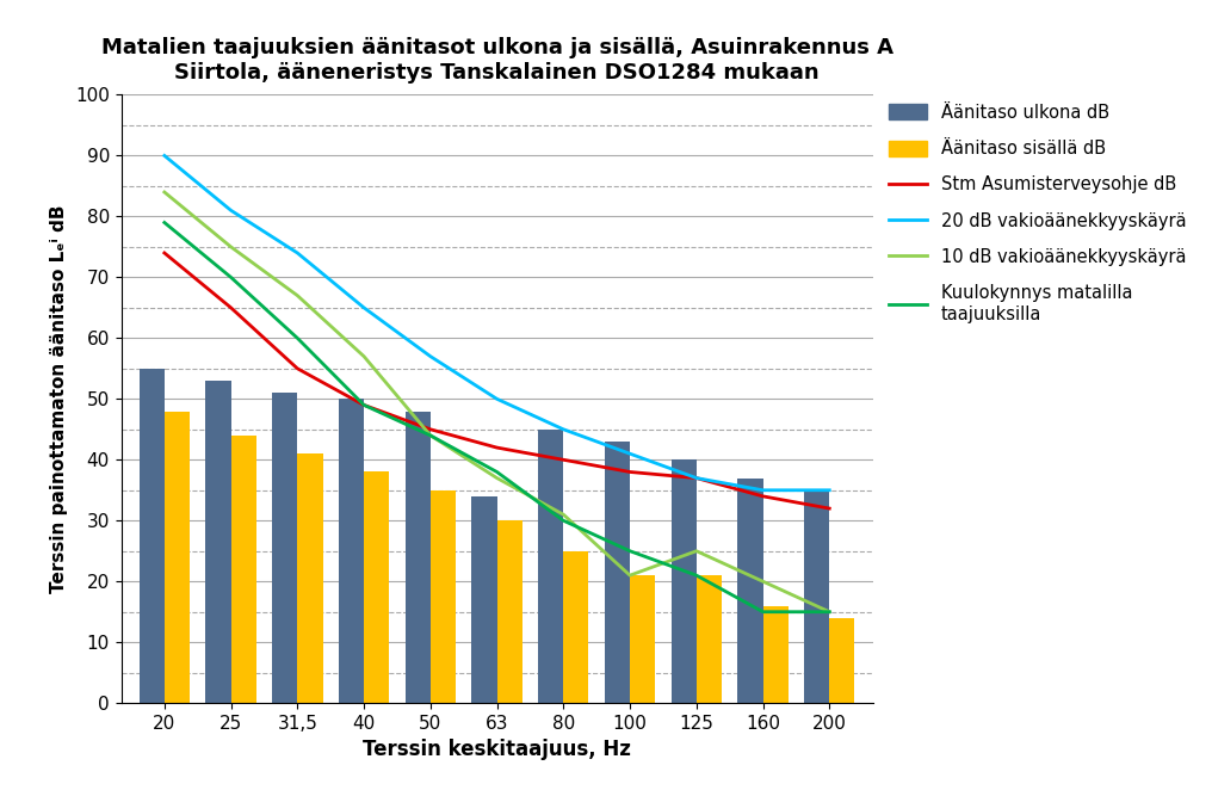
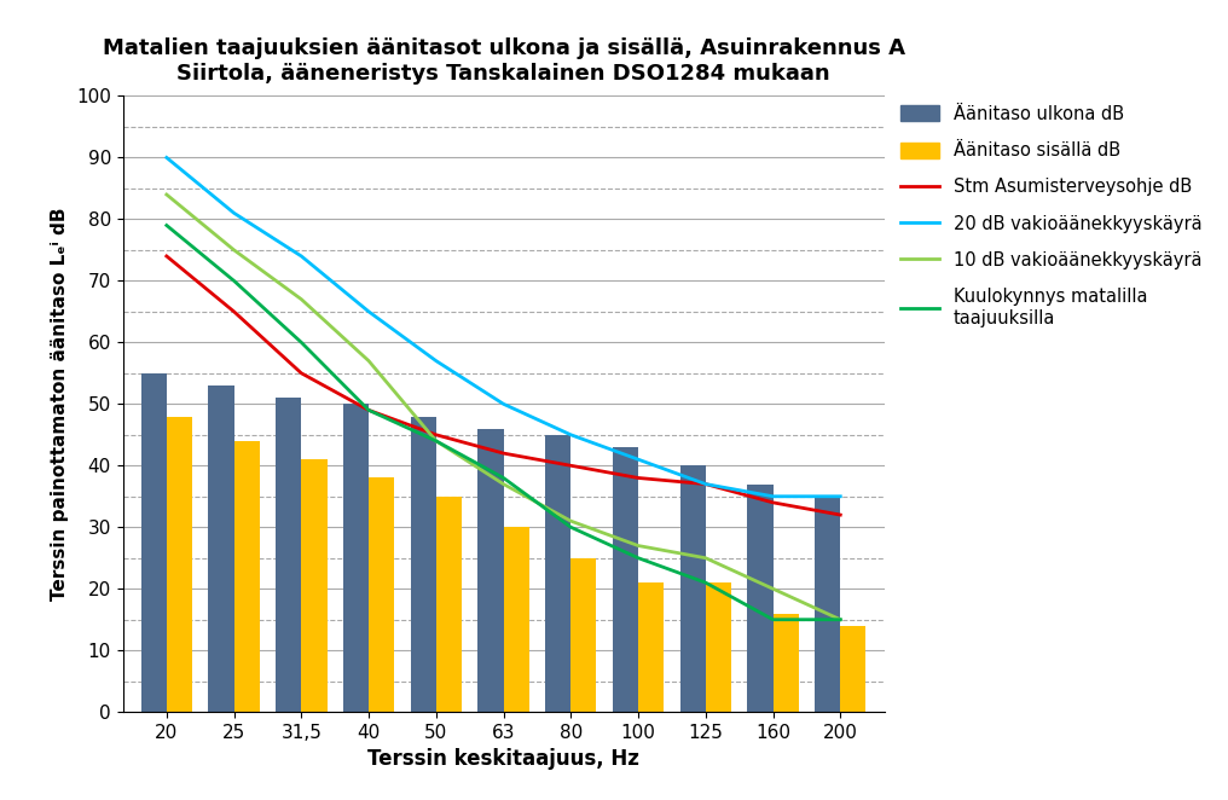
Äänitaso ulkona dB/63: 34 -> 46
10 dB vakioäänekkyyskäyrä/100: 21 -> 27
